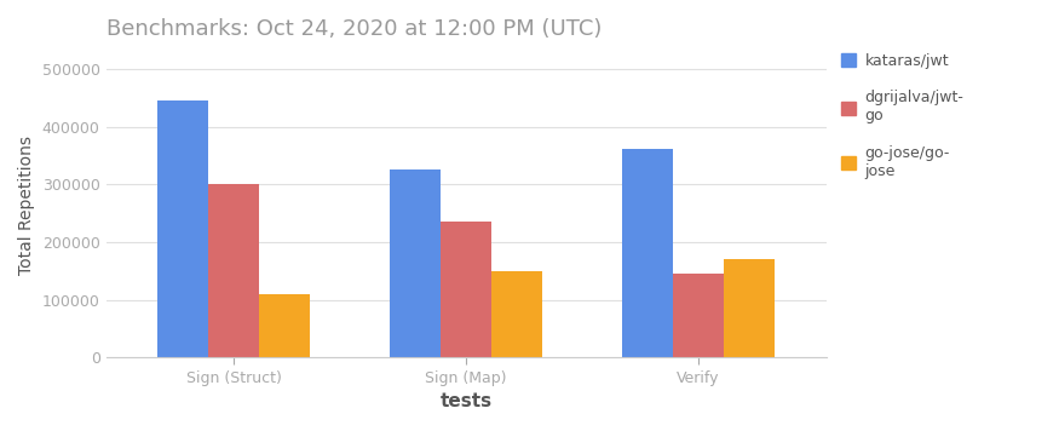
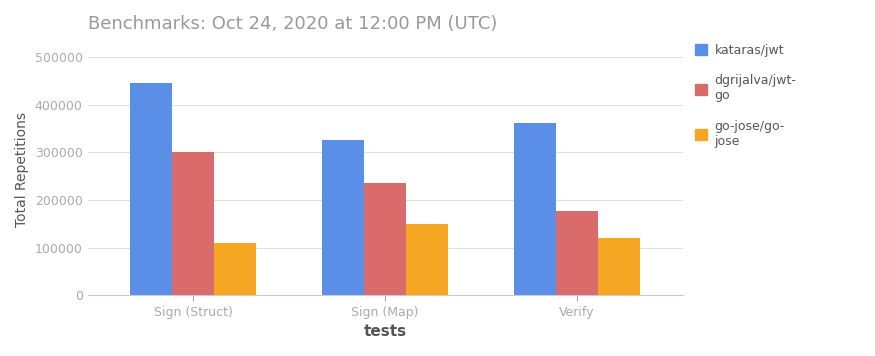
dgrijalva/jwt- go/Verify: 145000 -> 178000
go-jose/go- jose/Verify: 170000 -> 120000
